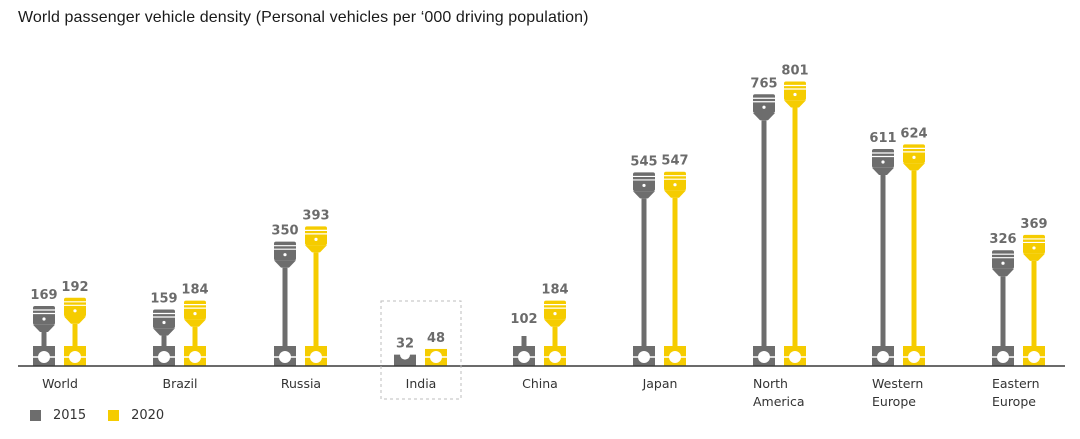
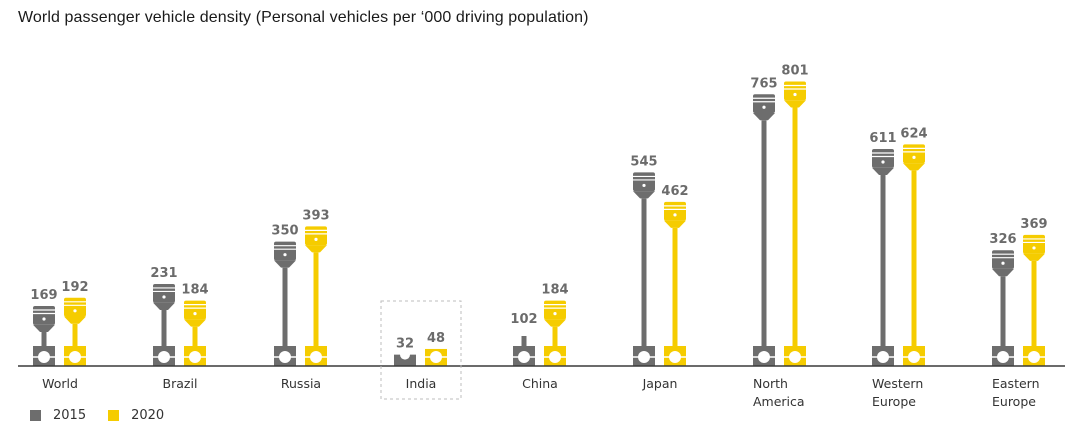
2015/Brazil: 159 -> 231
2020/Japan: 547 -> 462
